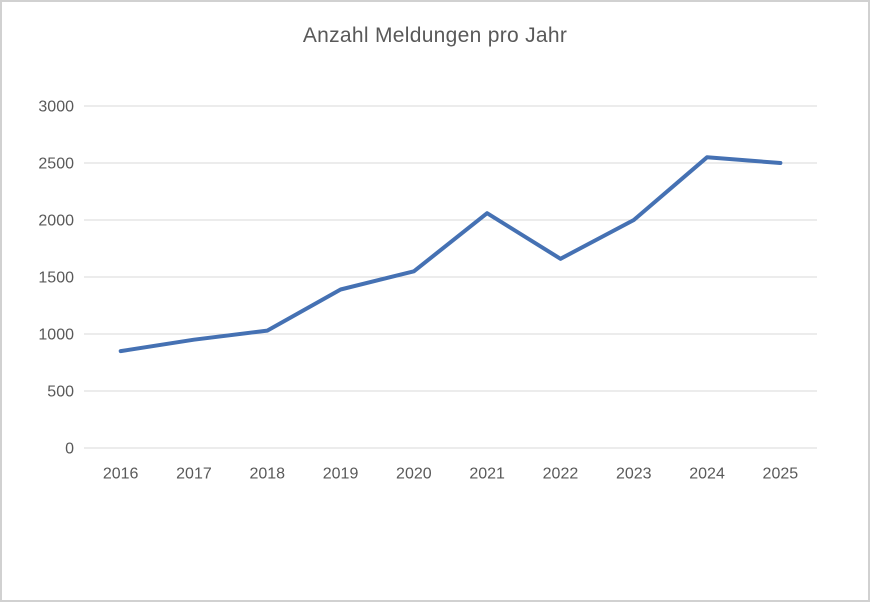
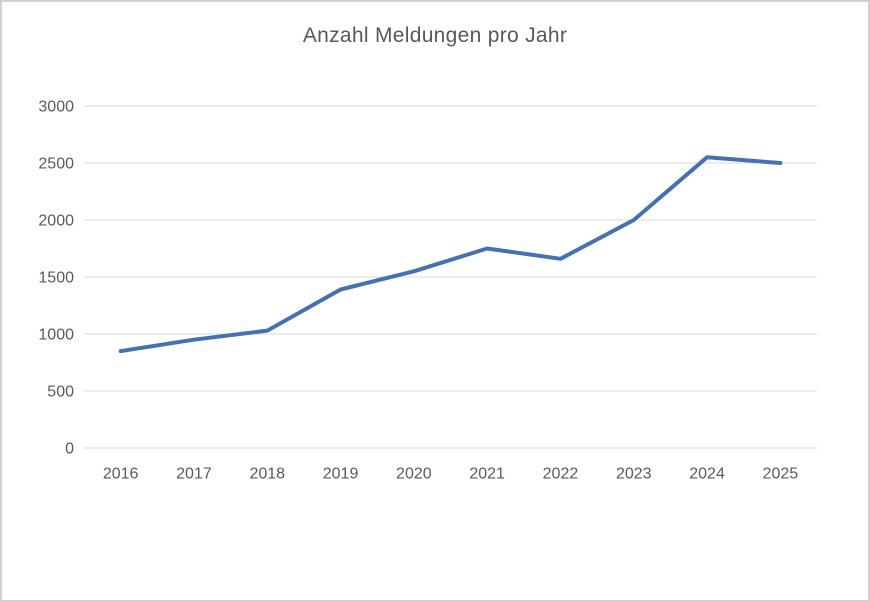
2021: 2060 -> 1750
